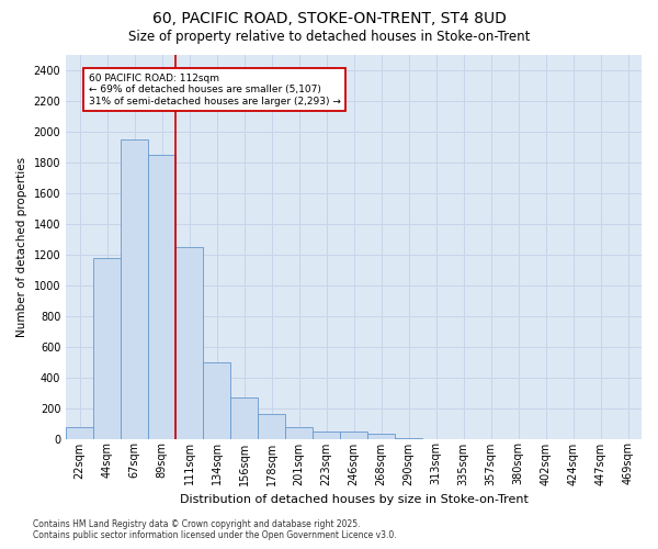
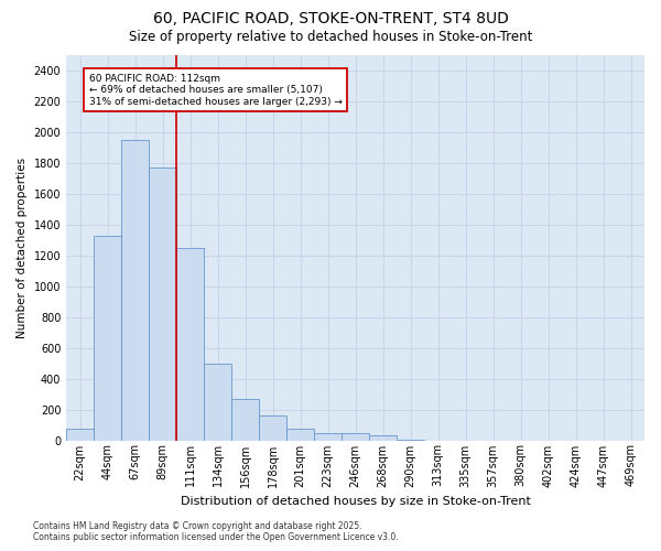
44sqm: 1180 -> 1330
89sqm: 1850 -> 1770
